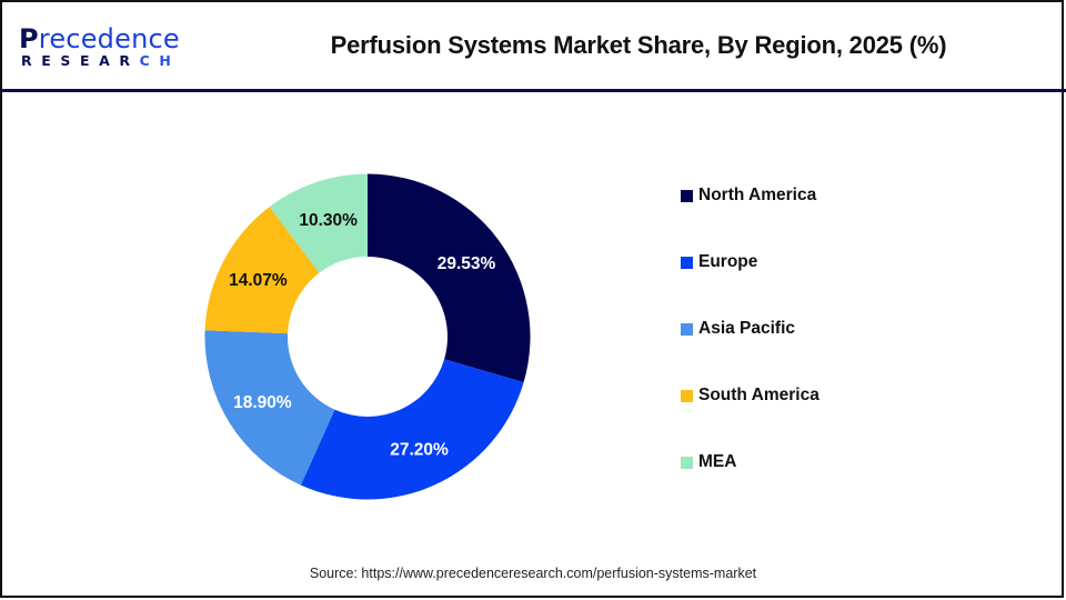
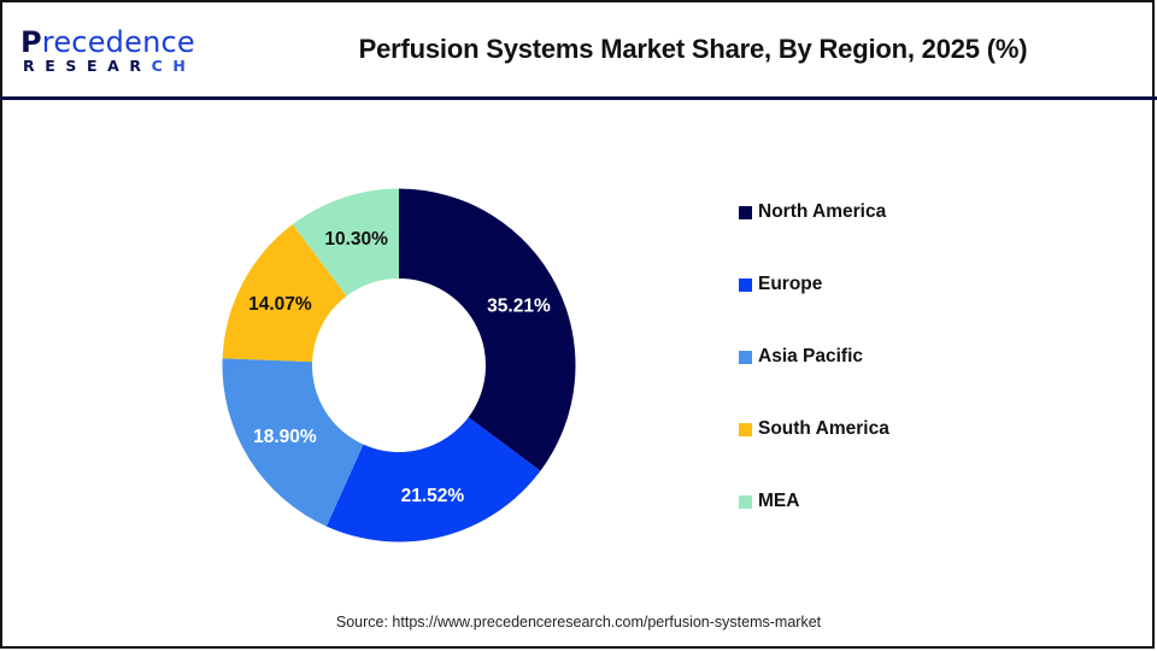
North America: 29.53% -> 35.21%
Europe: 27.20% -> 21.52%
